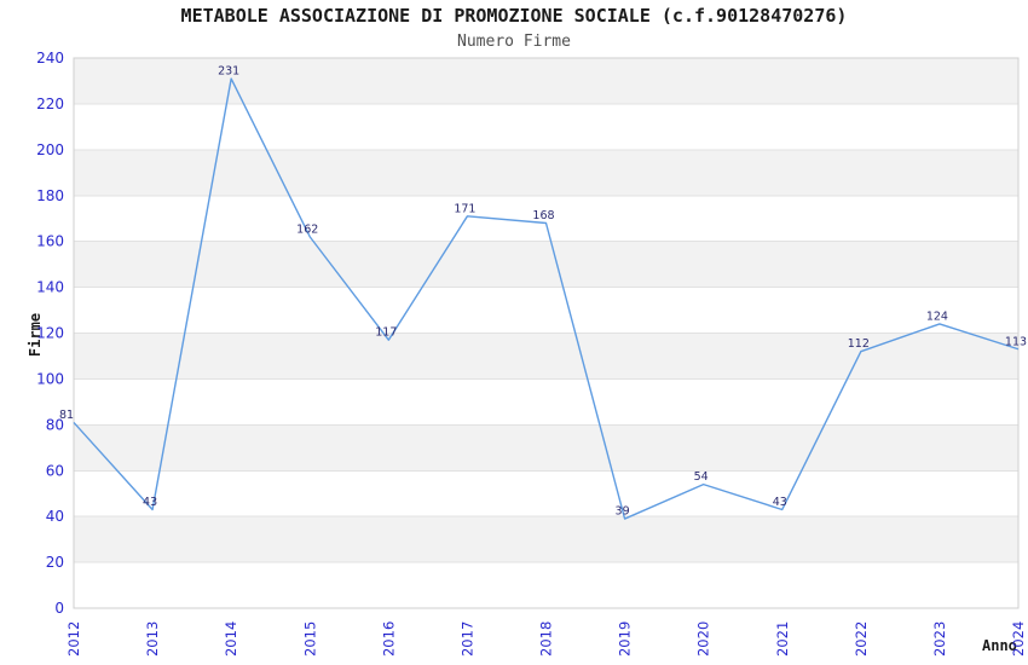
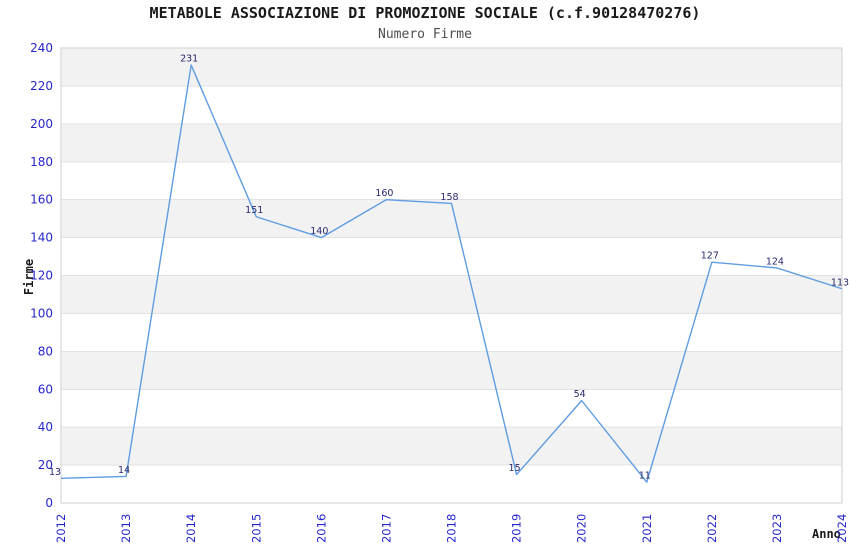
2012: 81 -> 13
2013: 43 -> 14
2015: 162 -> 151
2016: 117 -> 140
2017: 171 -> 160
2018: 168 -> 158
2019: 39 -> 15
2021: 43 -> 11
2022: 112 -> 127
